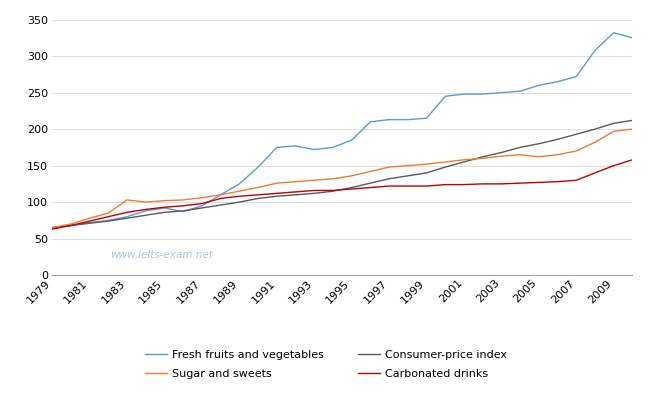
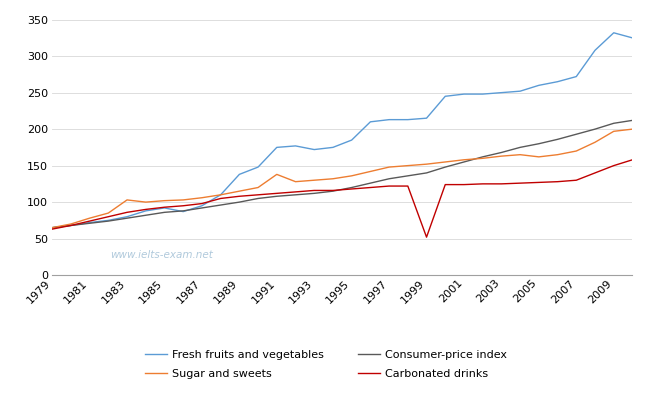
Fresh fruits and vegetables/1989: 125 -> 138
Sugar and sweets/1991: 126 -> 138
Carbonated drinks/1999: 122 -> 52
